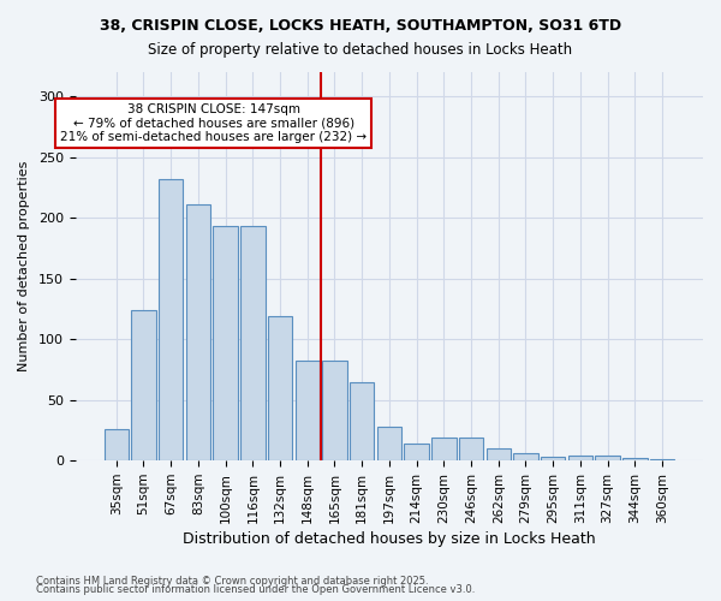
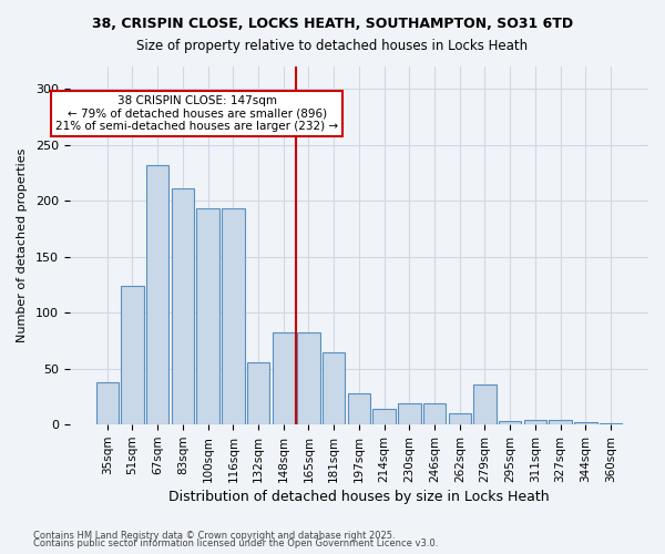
35sqm: 26 -> 38
132sqm: 119 -> 56
279sqm: 6 -> 36
